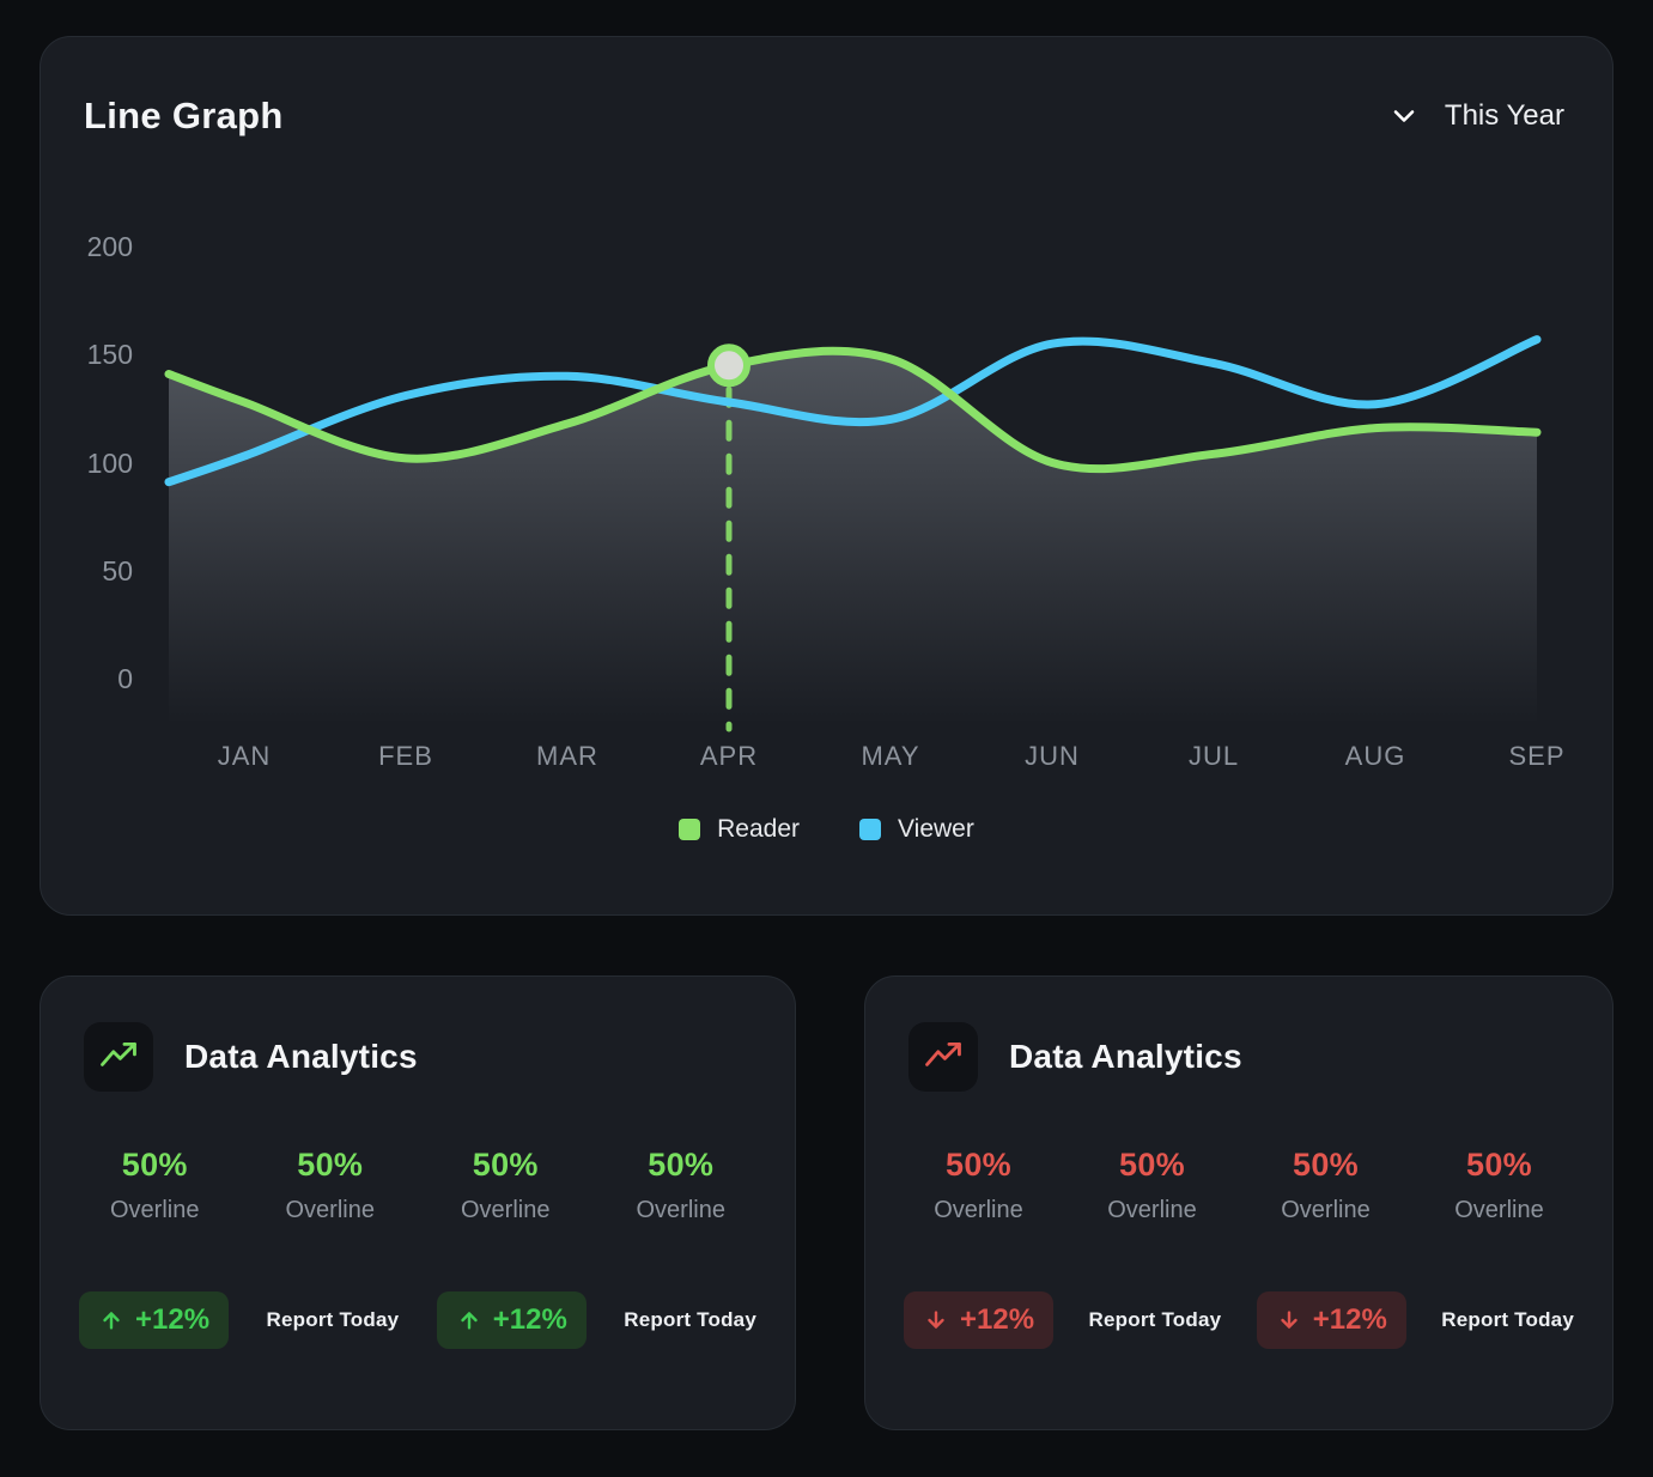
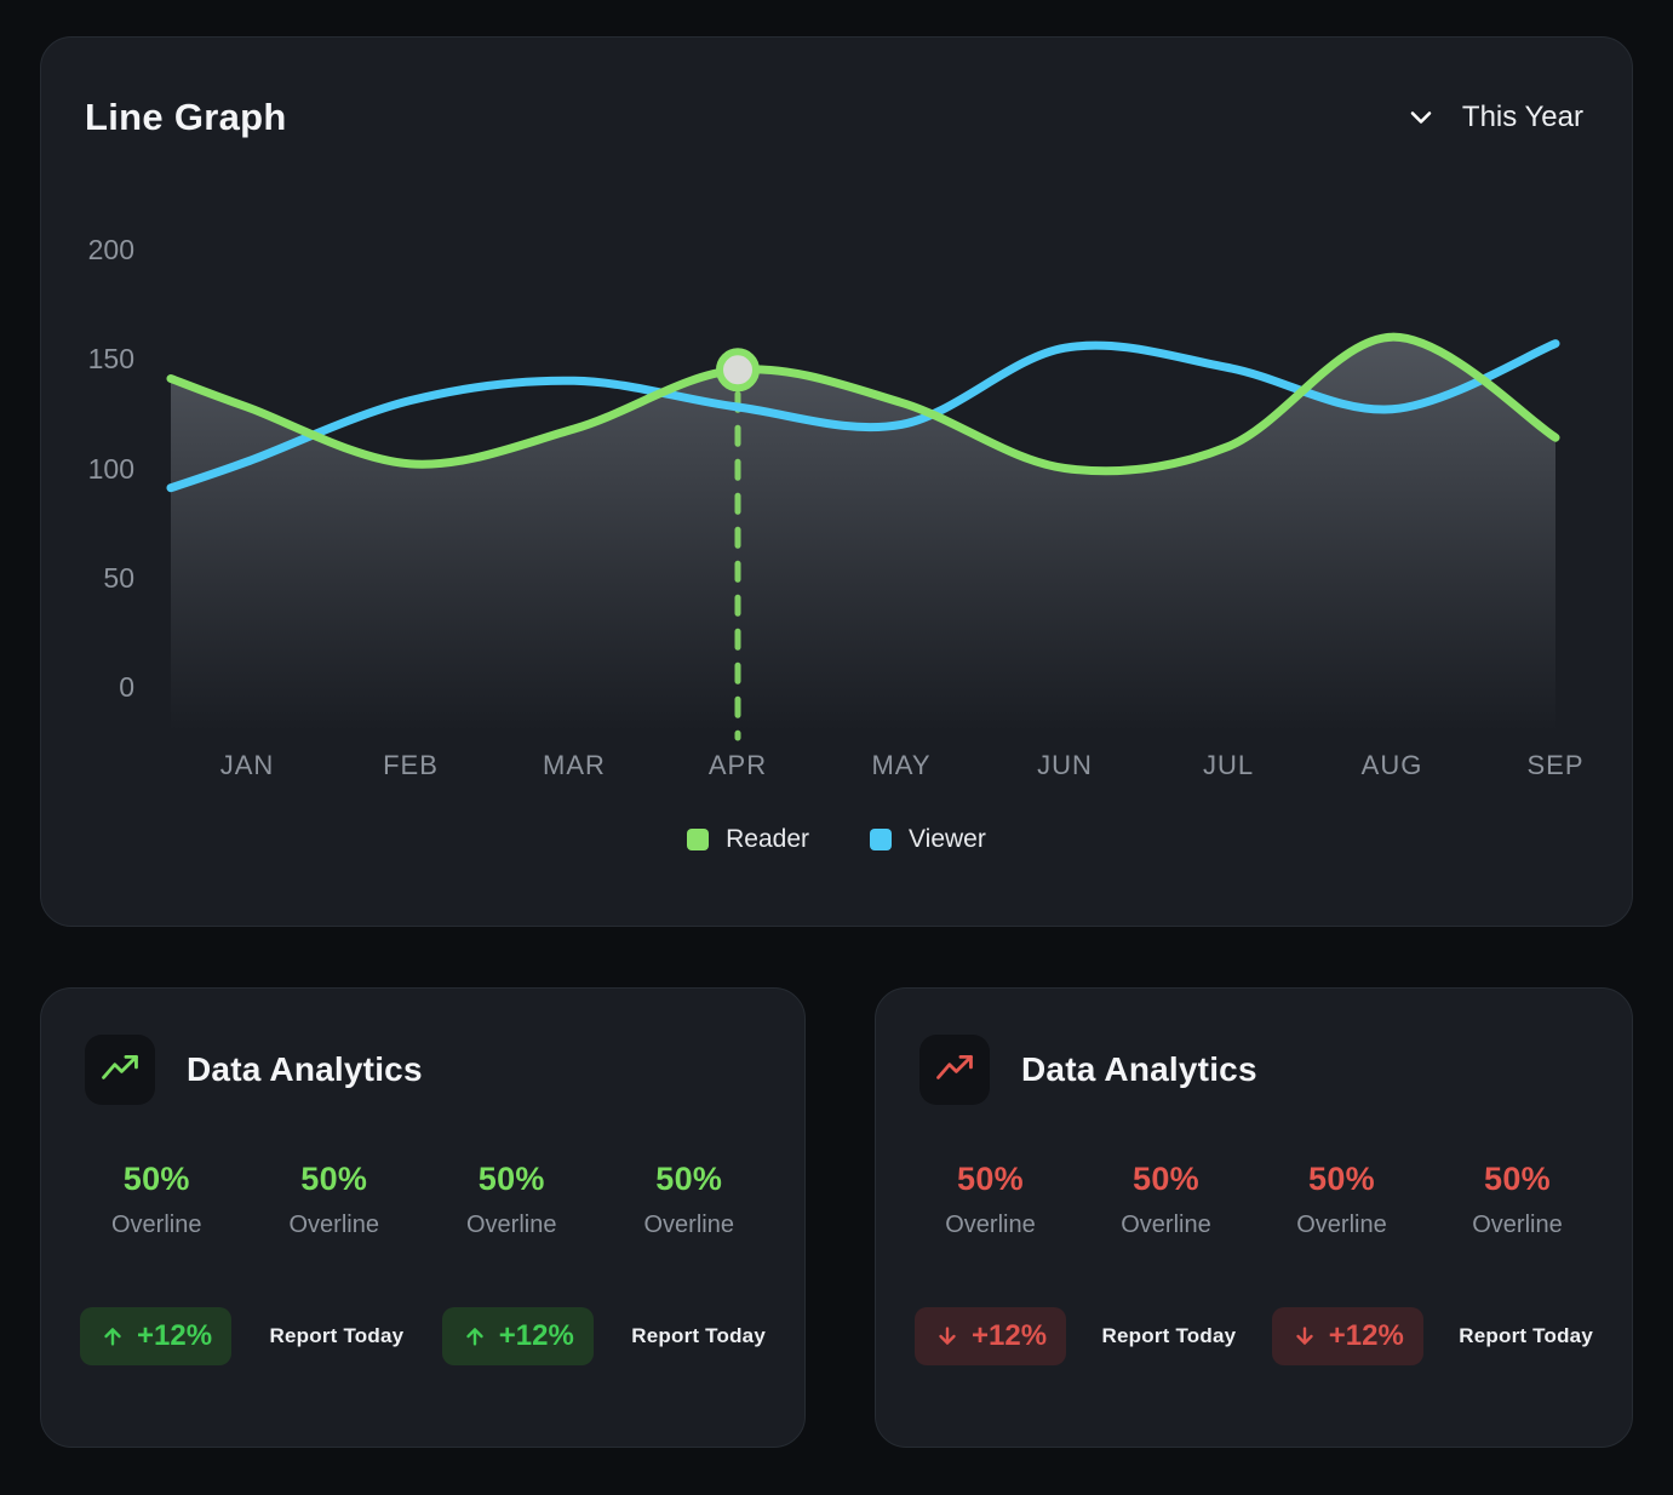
Reader/MAY: 148 -> 130
Reader/JUL: 104 -> 110
Reader/AUG: 116 -> 160
